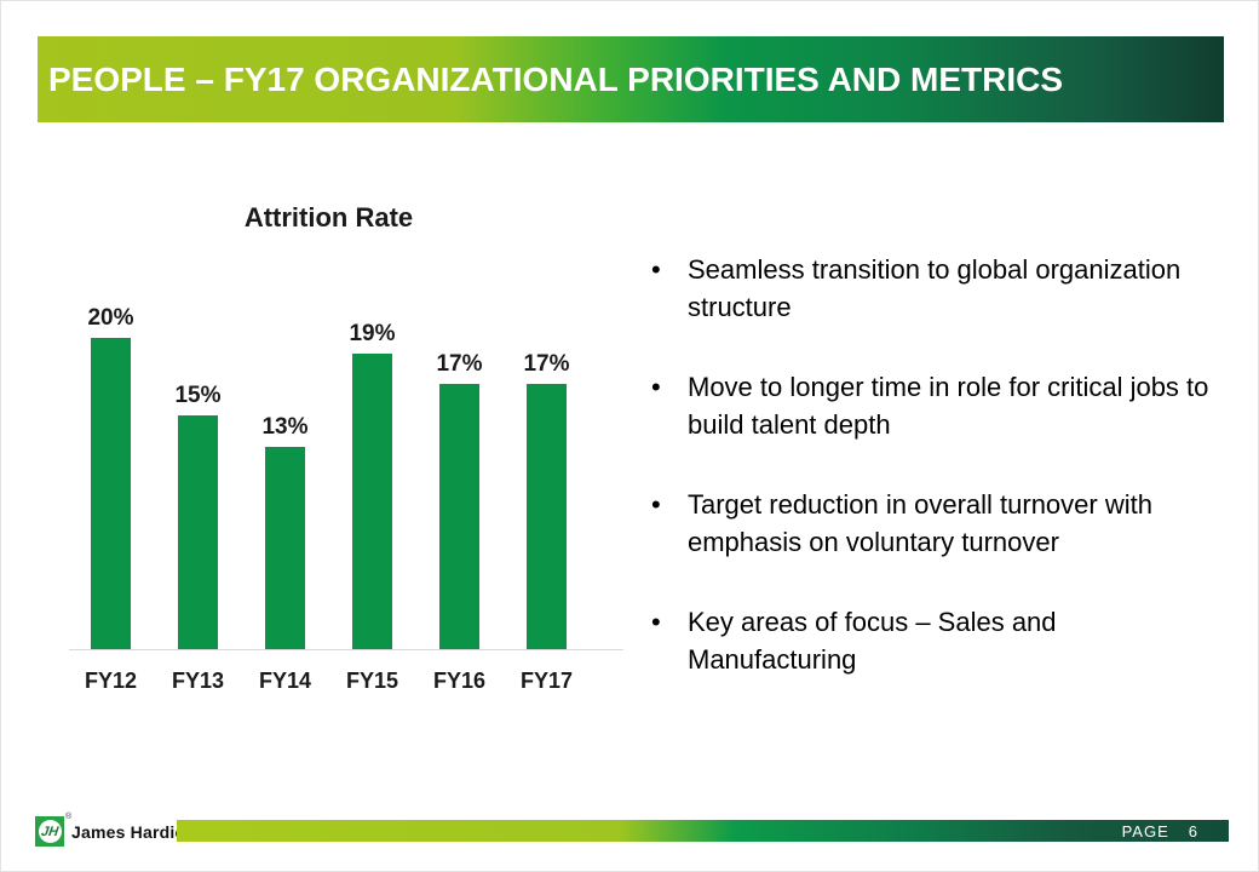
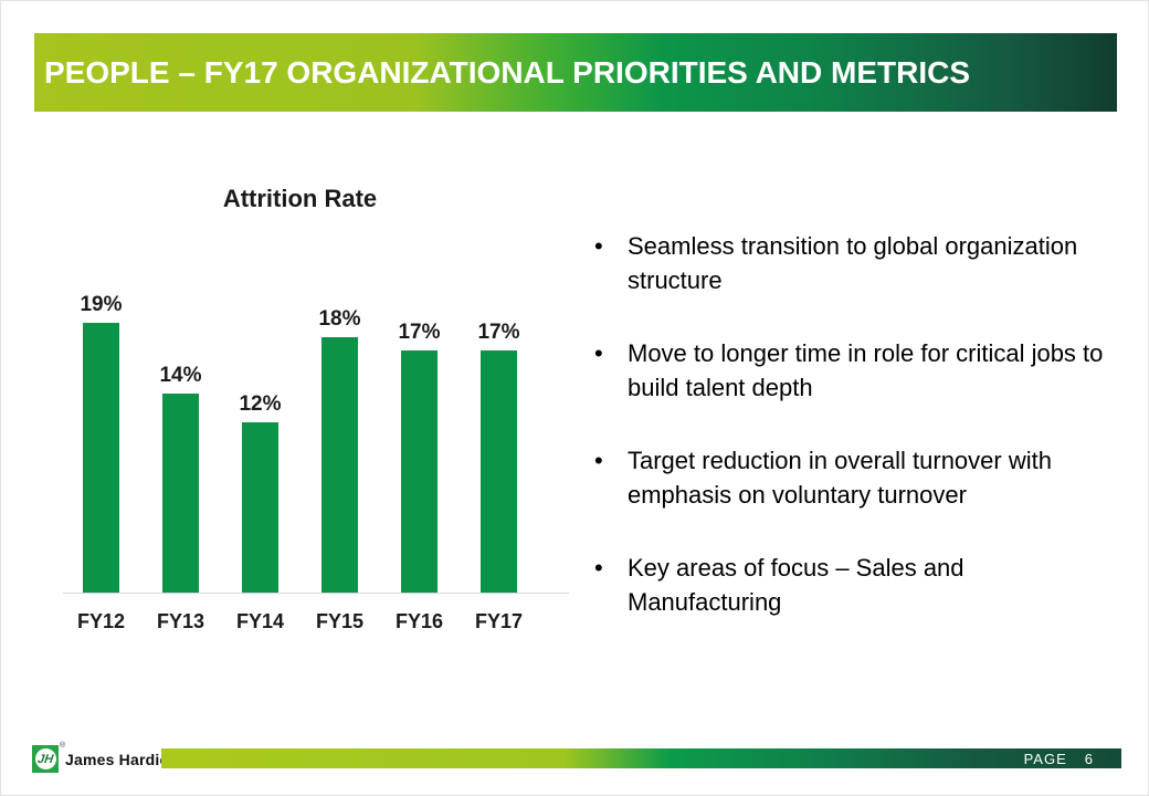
FY12: 20% -> 19%
FY13: 15% -> 14%
FY14: 13% -> 12%
FY15: 19% -> 18%
